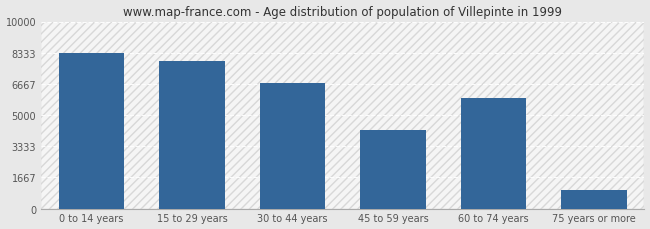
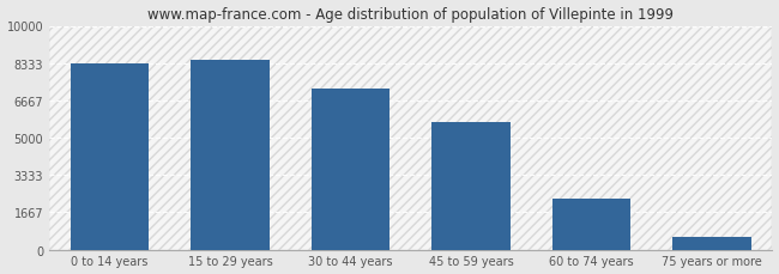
15 to 29 years: 7900 -> 8400
30 to 44 years: 6700 -> 7200
45 to 59 years: 4200 -> 5700
60 to 74 years: 5900 -> 2300
75 years or more: 1000 -> 600
